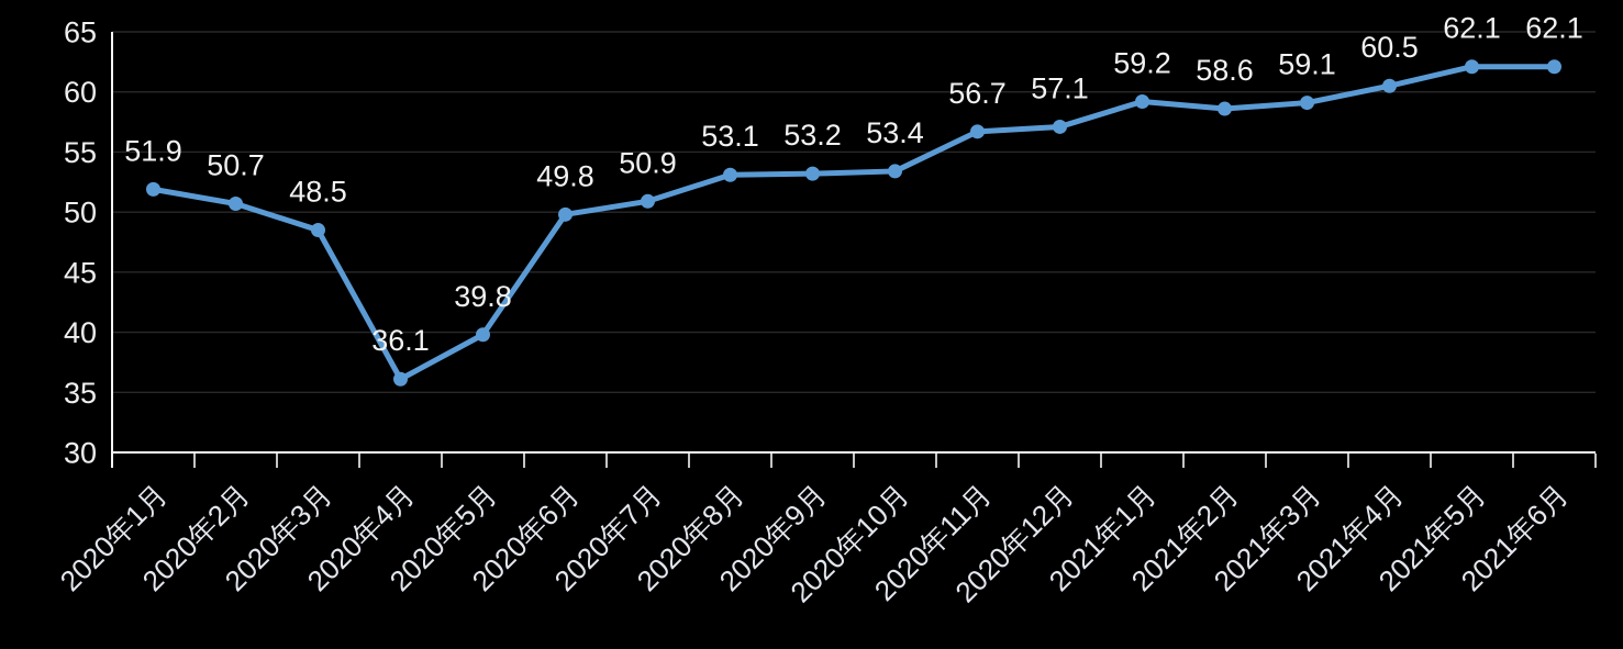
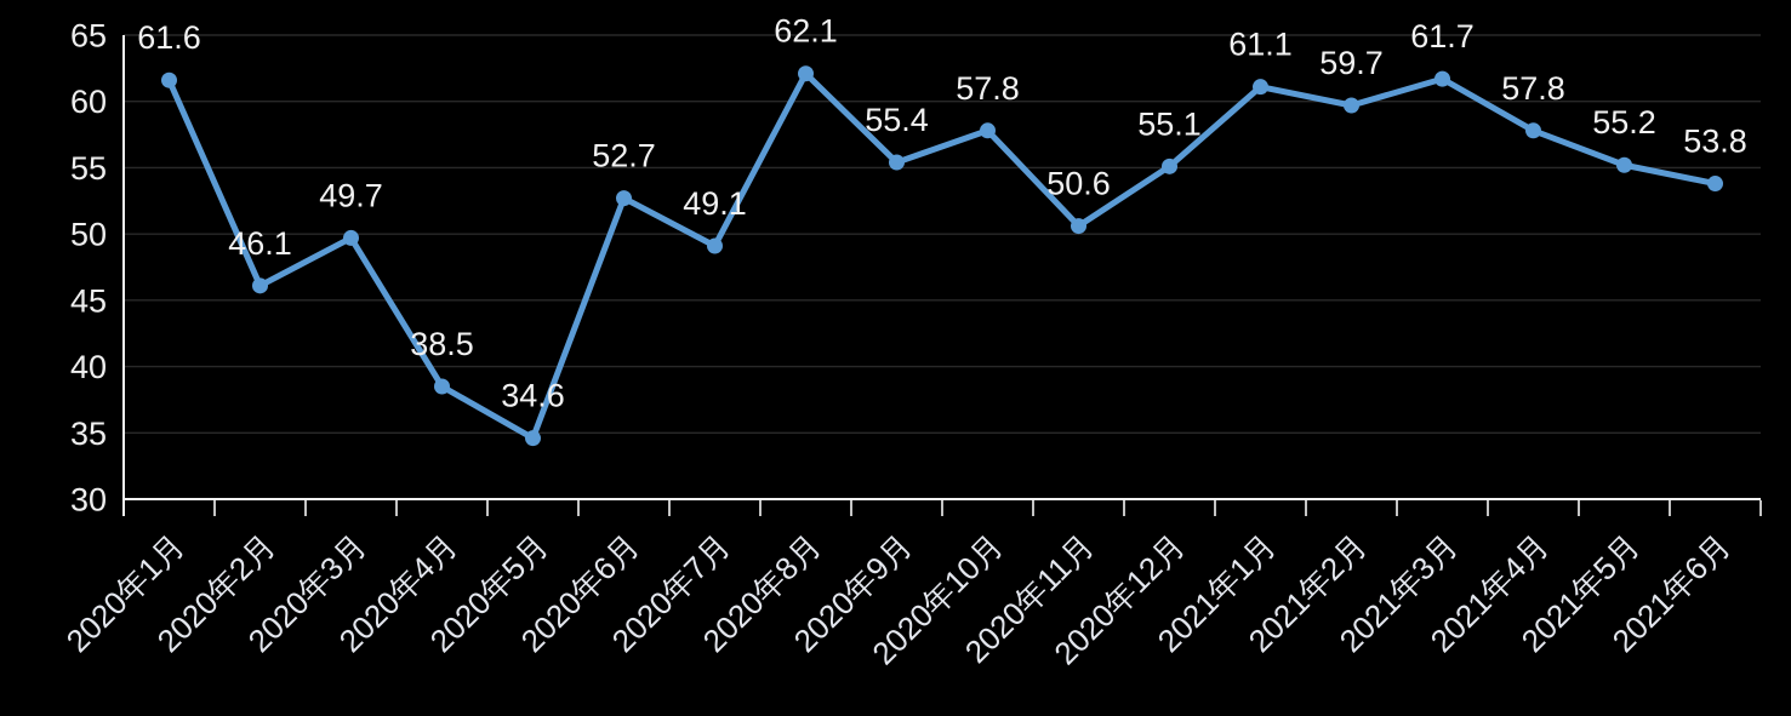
2020年1月: 51.9 -> 61.6
2020年2月: 50.7 -> 46.1
2020年3月: 48.5 -> 49.7
2020年4月: 36.1 -> 38.5
2020年5月: 39.8 -> 34.6
2020年6月: 49.8 -> 52.7
2020年7月: 50.9 -> 49.1
2020年8月: 53.1 -> 62.1
2020年9月: 53.2 -> 55.4
2020年10月: 53.4 -> 57.8
2020年11月: 56.7 -> 50.6
2020年12月: 57.1 -> 55.1
2021年1月: 59.2 -> 61.1
2021年2月: 58.6 -> 59.7
2021年3月: 59.1 -> 61.7
2021年4月: 60.5 -> 57.8
2021年5月: 62.1 -> 55.2
2021年6月: 62.1 -> 53.8
